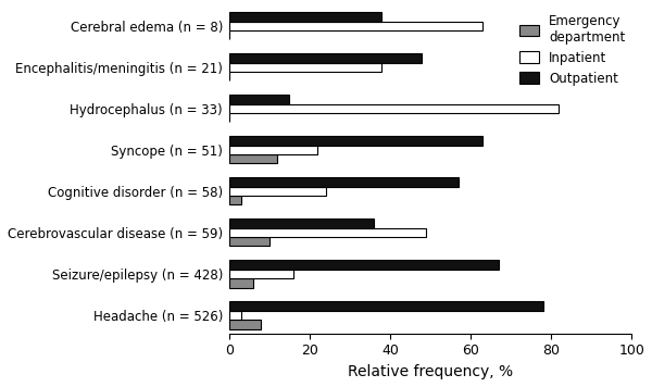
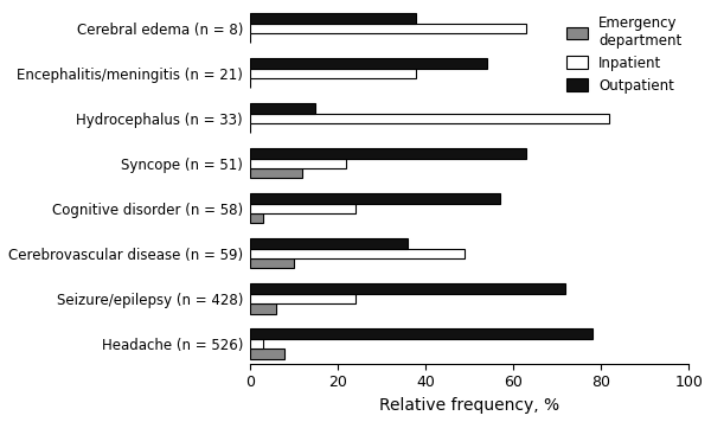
Outpatient/Encephalitis/meningitis (n = 21): 48 -> 54
Outpatient/Seizure/epilepsy (n = 428): 67 -> 72
Inpatient/Seizure/epilepsy (n = 428): 16 -> 24
